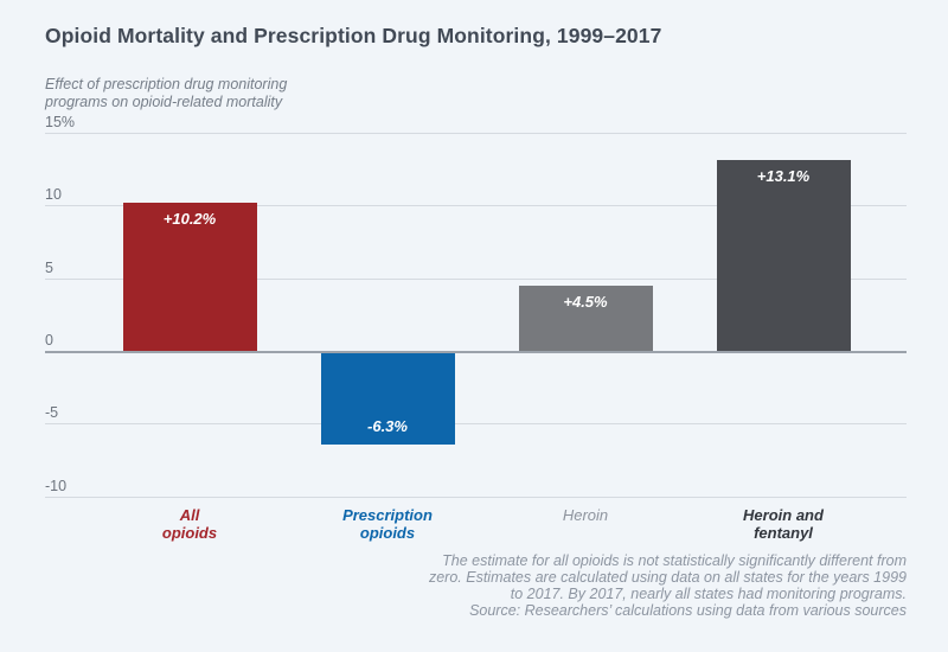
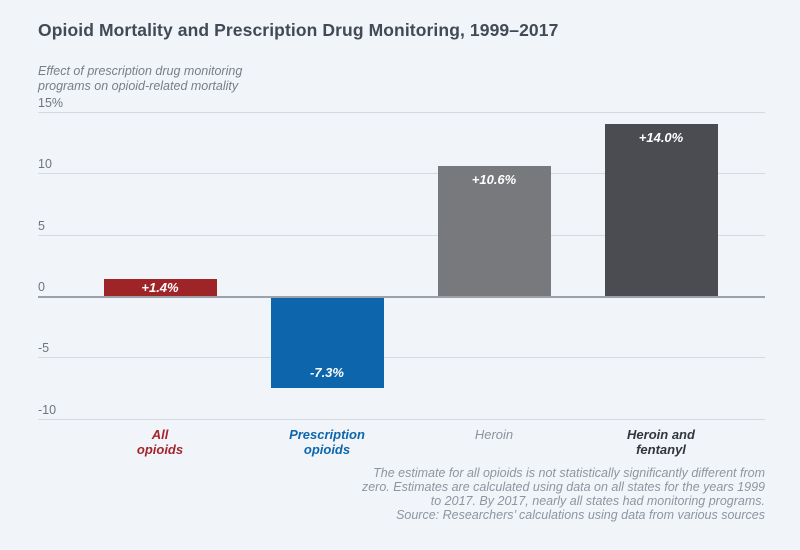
All opioids: +10.2% -> +1.4%
Prescription opioids: -6.3% -> -7.3%
Heroin: +4.5% -> +10.6%
Heroin and fentanyl: +13.1% -> +14.0%
